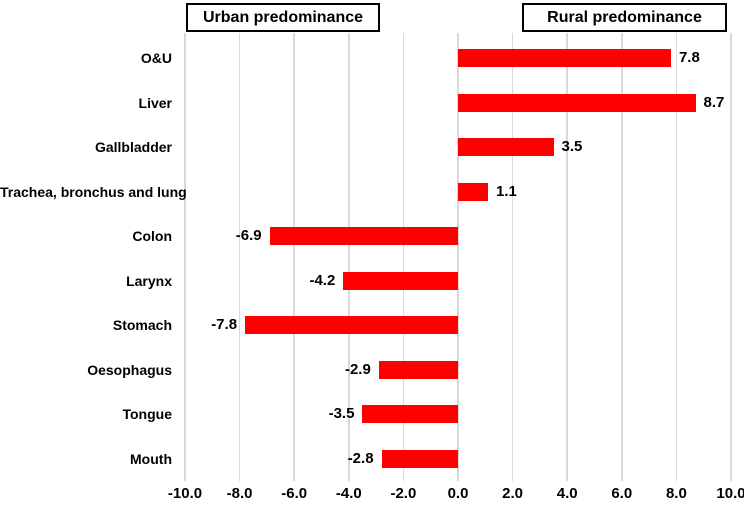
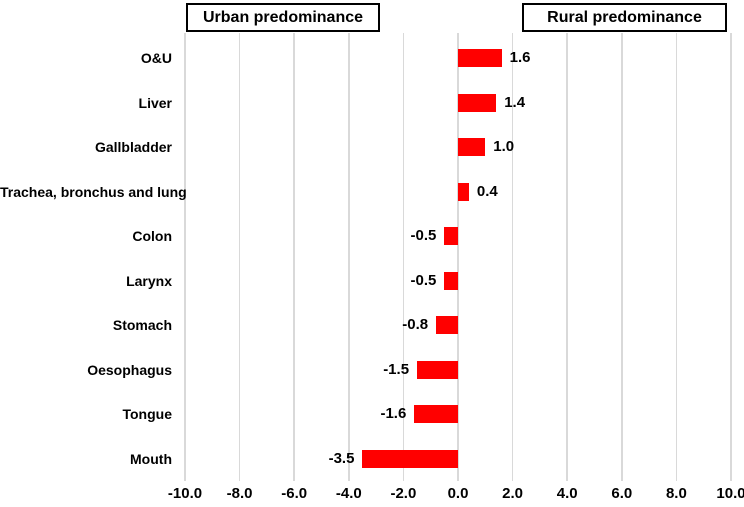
O&U: 7.8 -> 1.6
Liver: 8.7 -> 1.4
Gallbladder: 3.5 -> 1.0
Trachea, bronchus and lung: 1.1 -> 0.4
Colon: -6.9 -> -0.5
Larynx: -4.2 -> -0.5
Stomach: -7.8 -> -0.8
Oesophagus: -2.9 -> -1.5
Tongue: -3.5 -> -1.6
Mouth: -2.8 -> -3.5
